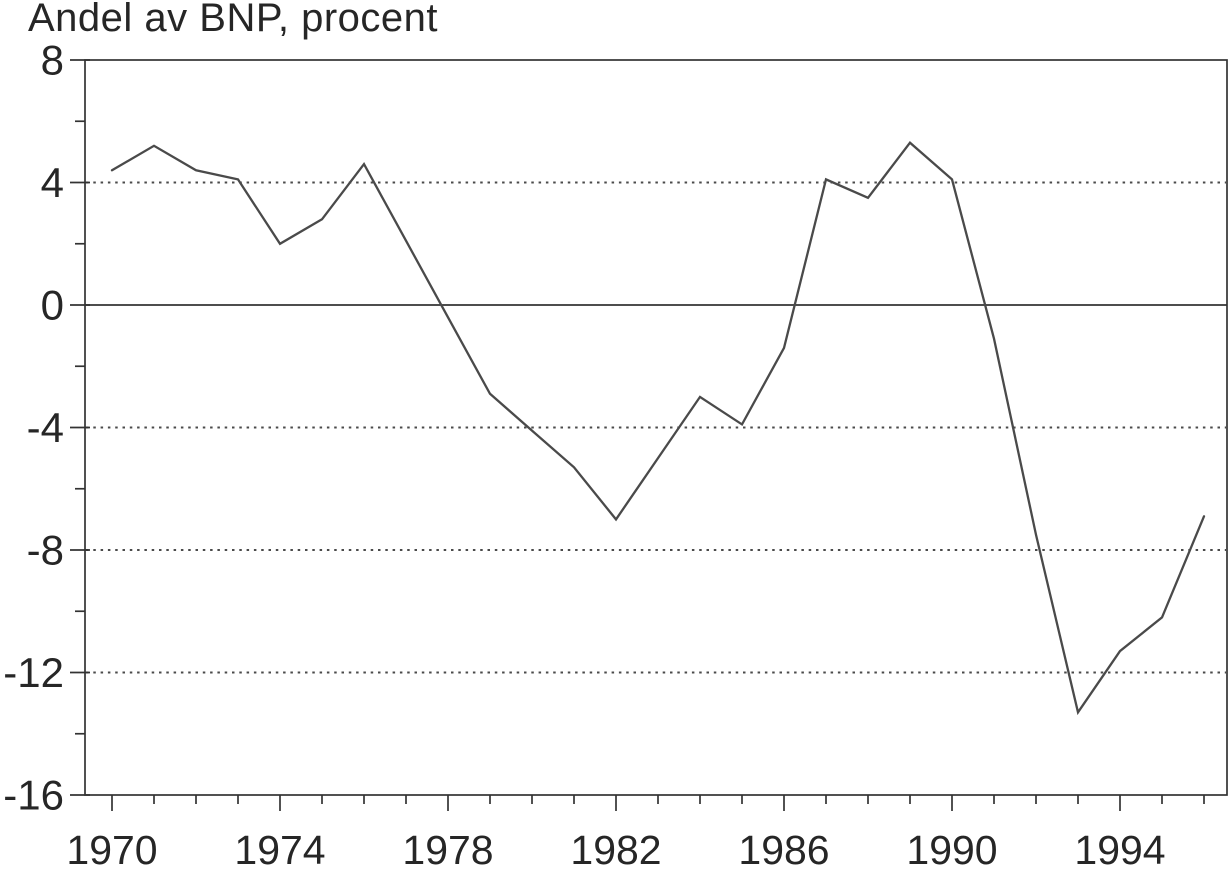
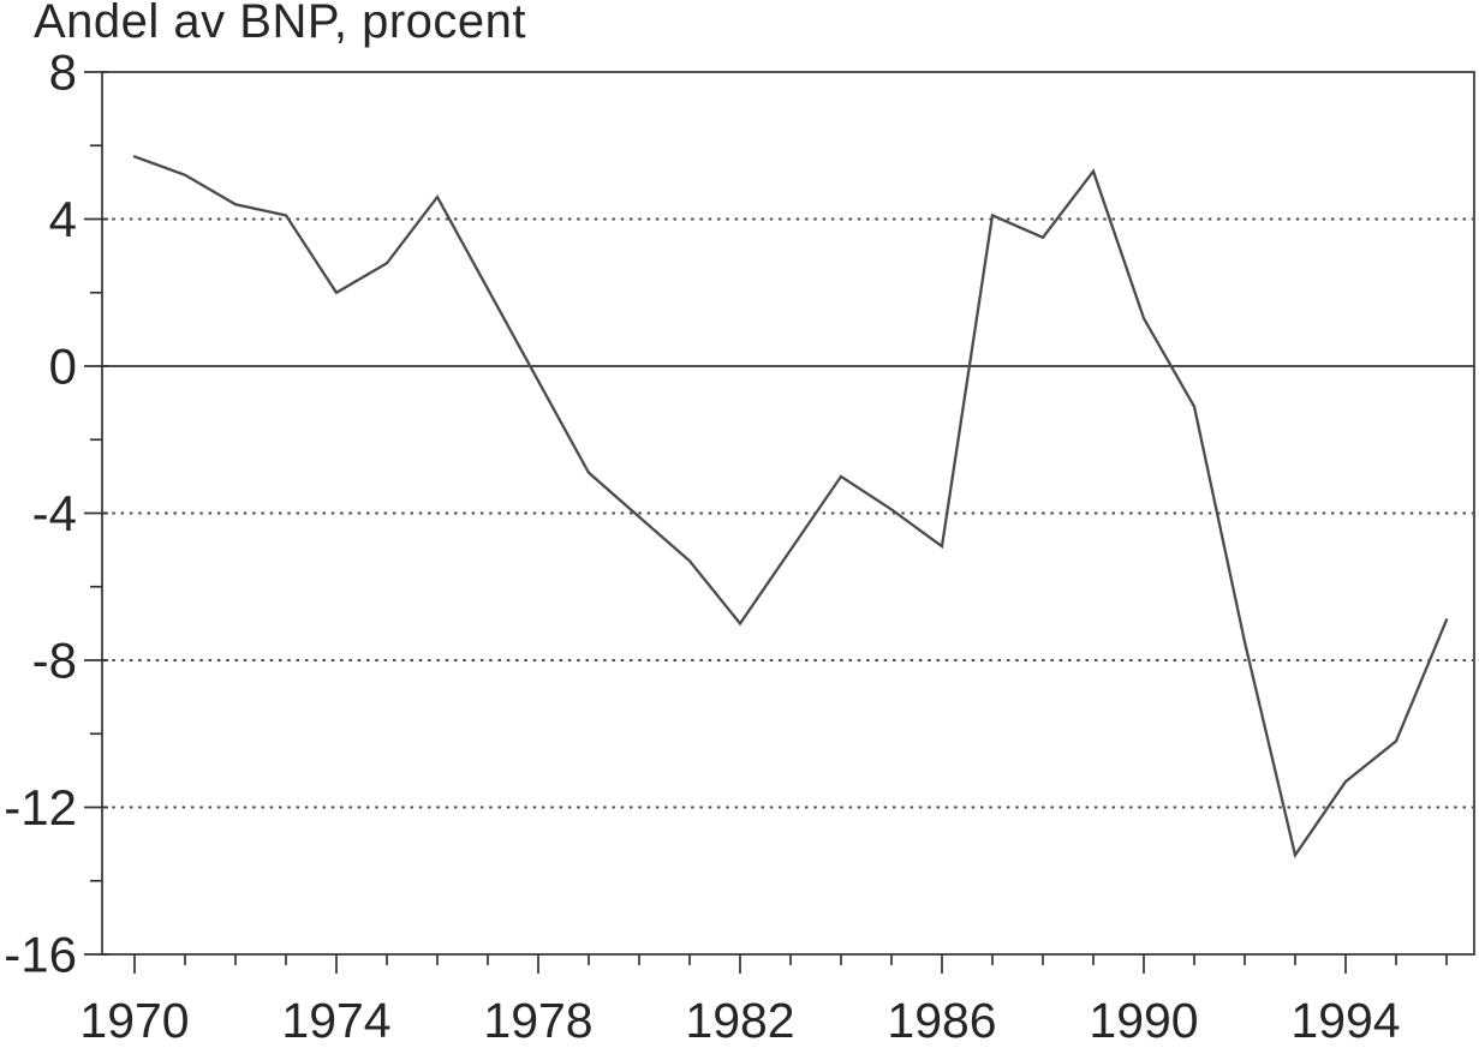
1970: 4.4 -> 5.7
1986: -1.4 -> -4.9
1990: 4.1 -> 1.3
